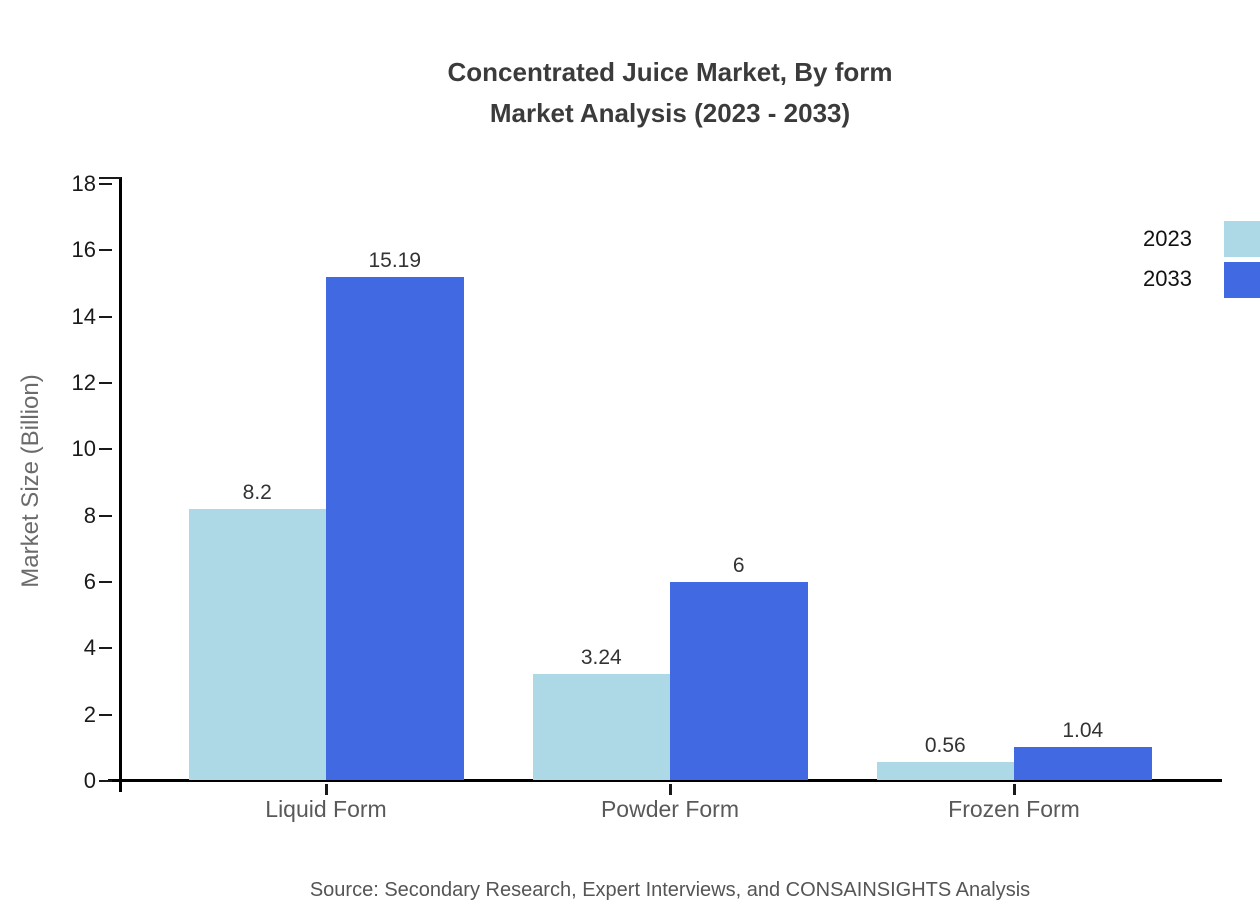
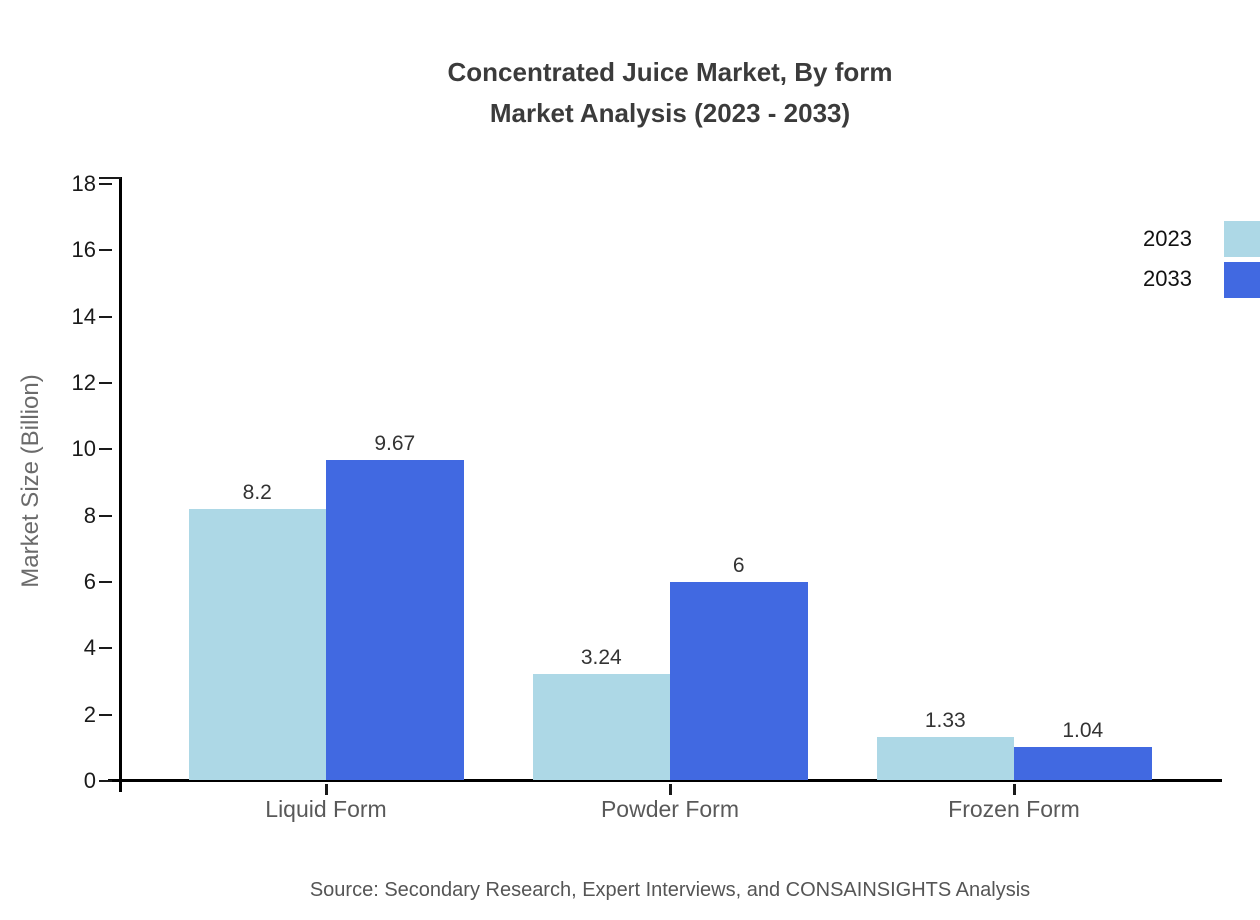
2033/Liquid Form: 15.19 -> 9.67
2023/Frozen Form: 0.56 -> 1.33
